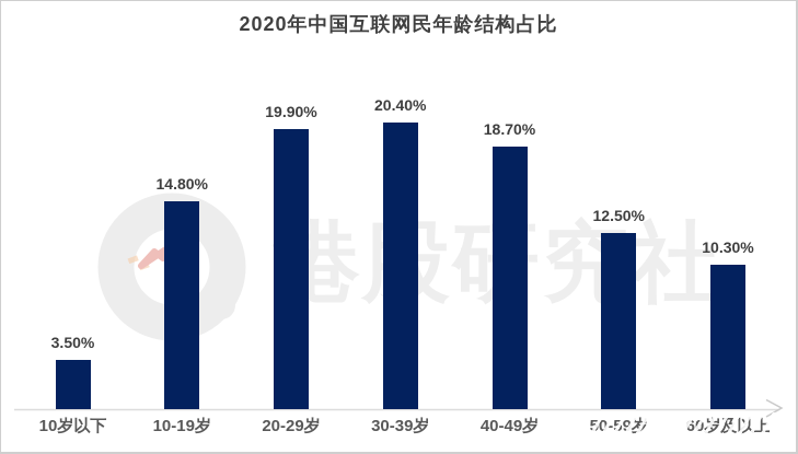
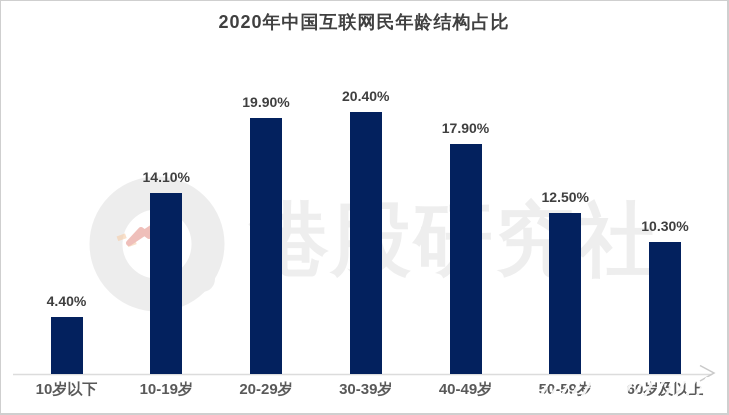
10岁以下: 3.50% -> 4.40%
10-19岁: 14.80% -> 14.10%
40-49岁: 18.70% -> 17.90%
